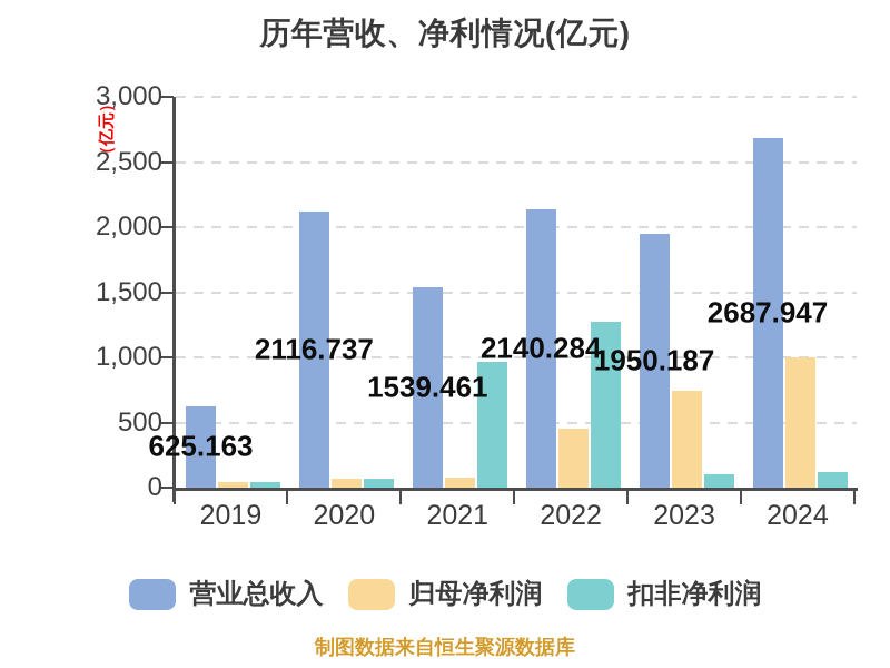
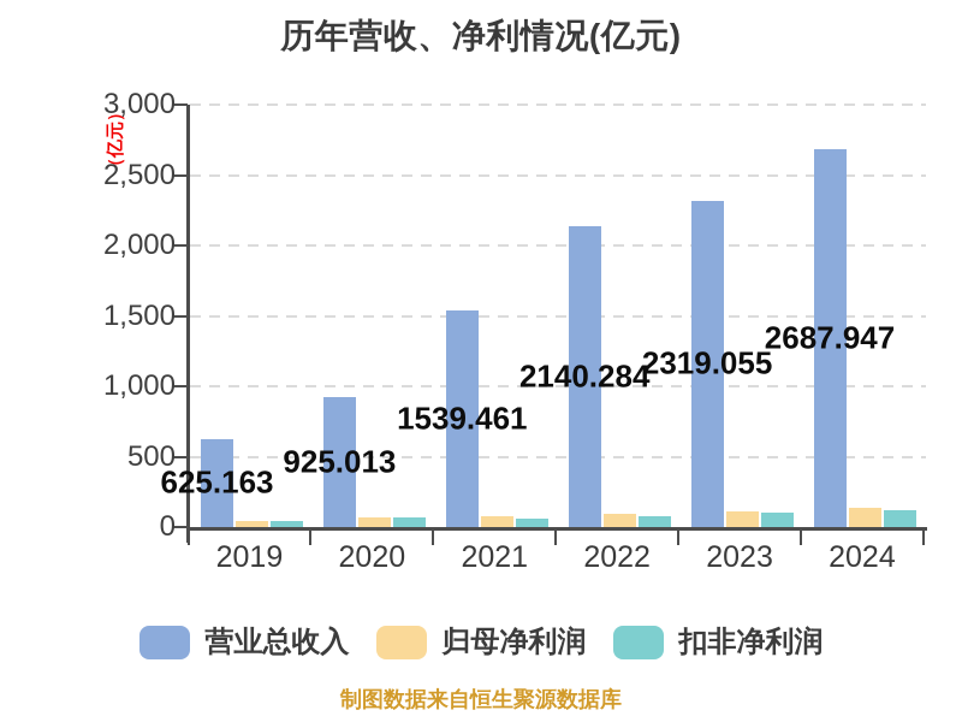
营业总收入/2020: 2116.737 -> 925.013
扣非净利润/2021: 970 -> 60
归母净利润/2022: 450 -> 90
扣非净利润/2022: 1270 -> 80
营业总收入/2023: 1950.187 -> 2319.055
归母净利润/2023: 740 -> 110
归母净利润/2024: 1000 -> 130
